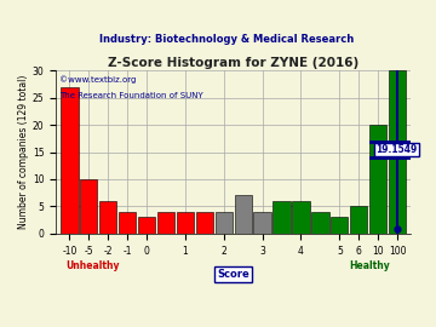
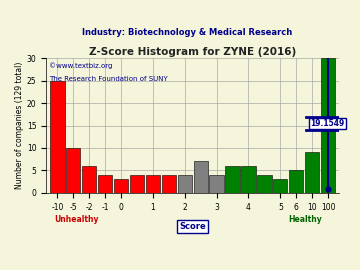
-10: 27 -> 25
10: 20 -> 9
